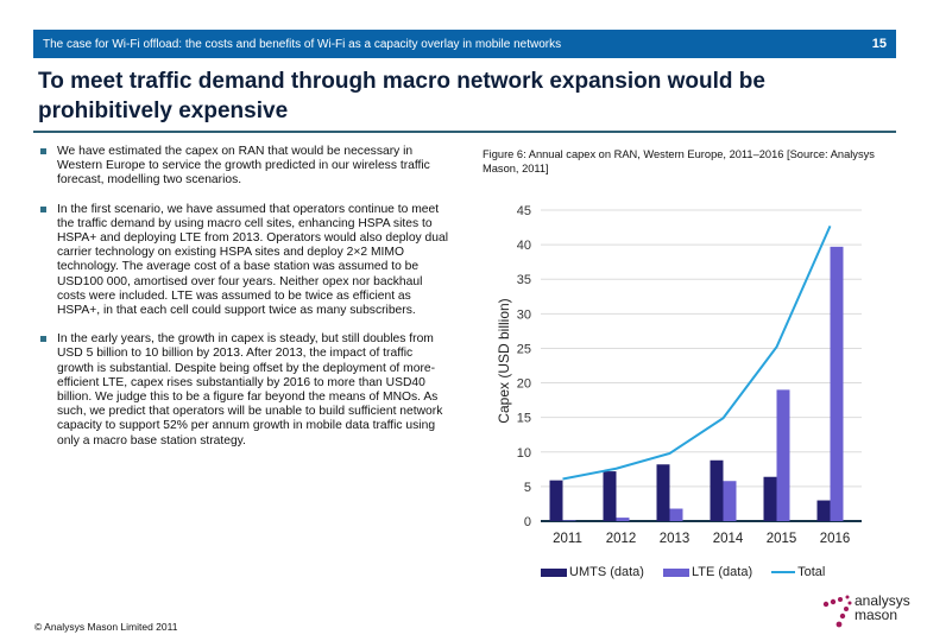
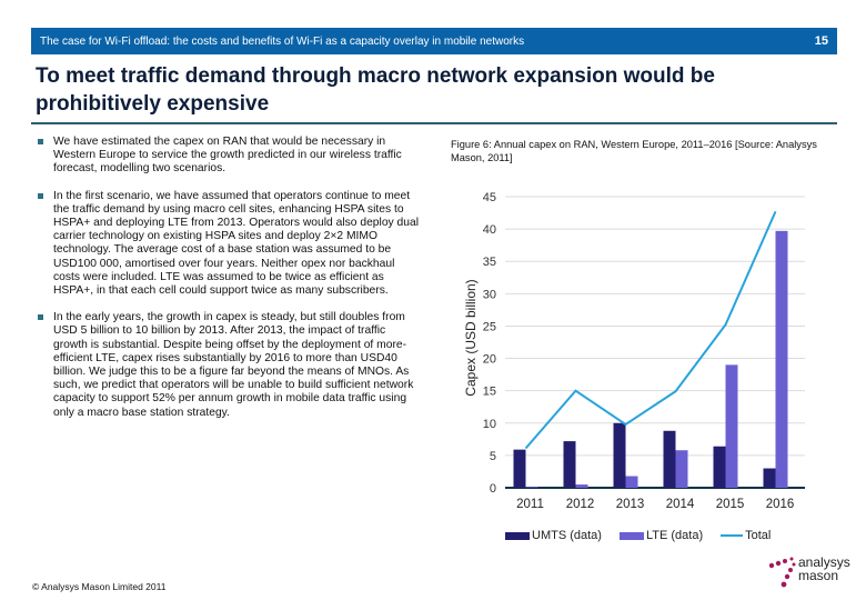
Total/2012: 8 -> 15
UMTS (data)/2013: 8 -> 10
